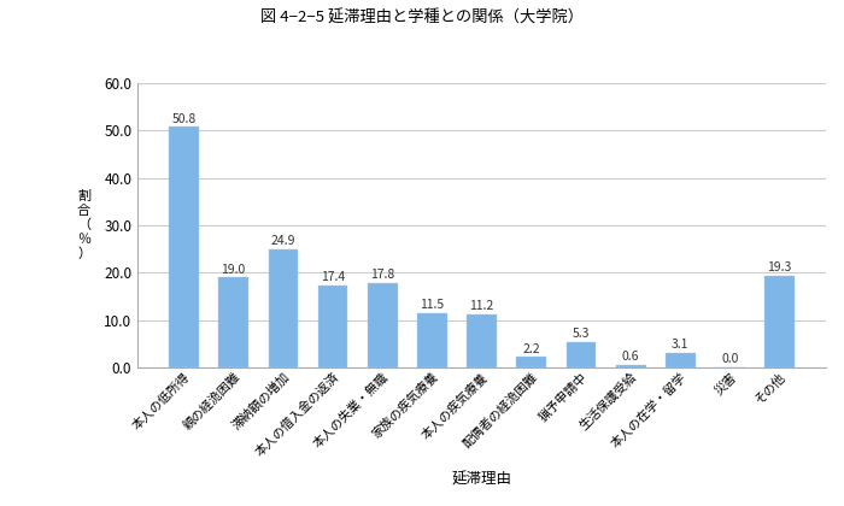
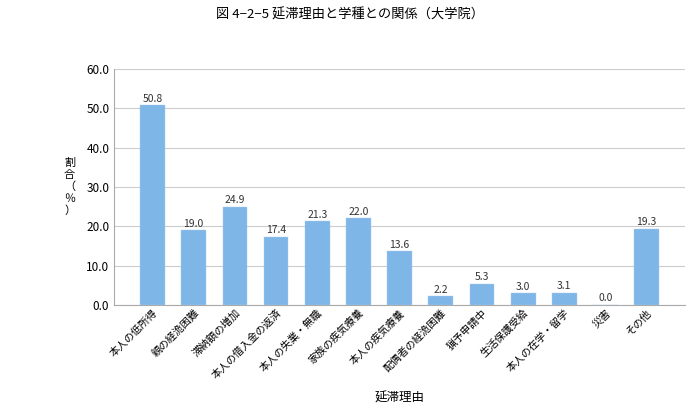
本人の失業・無職: 17.8 -> 21.3
家族の疾気療養: 11.5 -> 22.0
本人の疾気療養: 11.2 -> 13.6
生活保護受給: 0.6 -> 3.0
